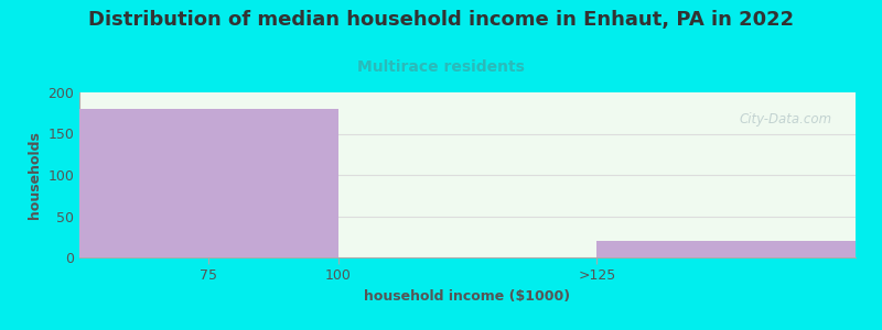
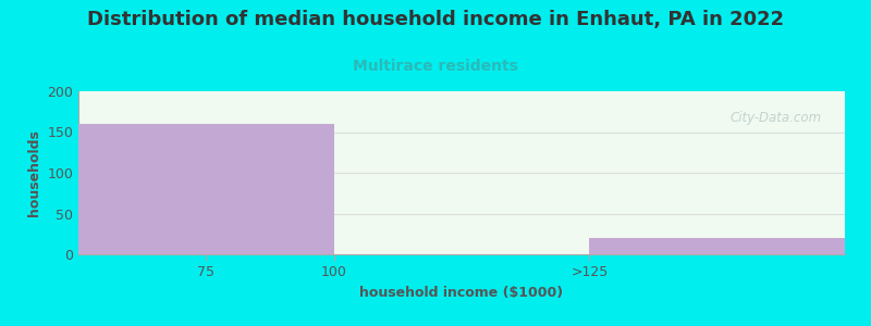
75: 180 -> 160
